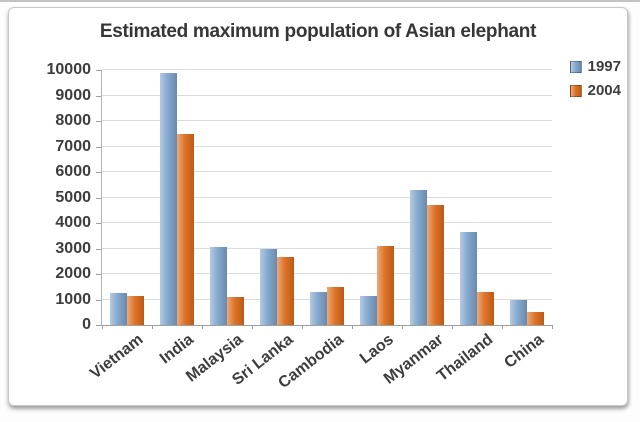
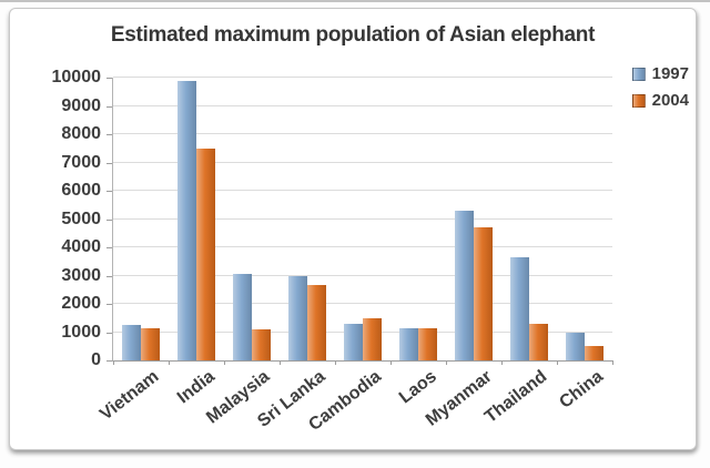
2004/Laos: 3100 -> 1200
